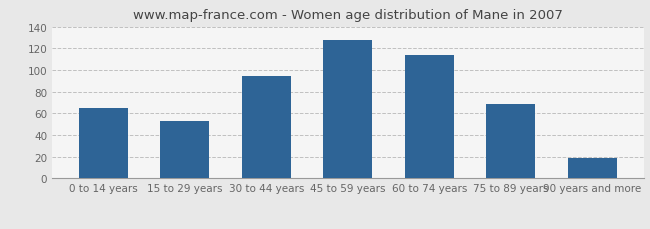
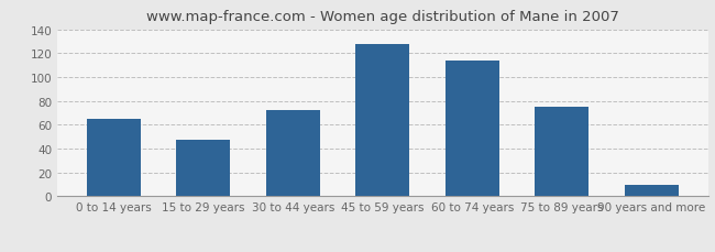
15 to 29 years: 53 -> 47
30 to 44 years: 94 -> 72
75 to 89 years: 69 -> 75
90 years and more: 19 -> 10
